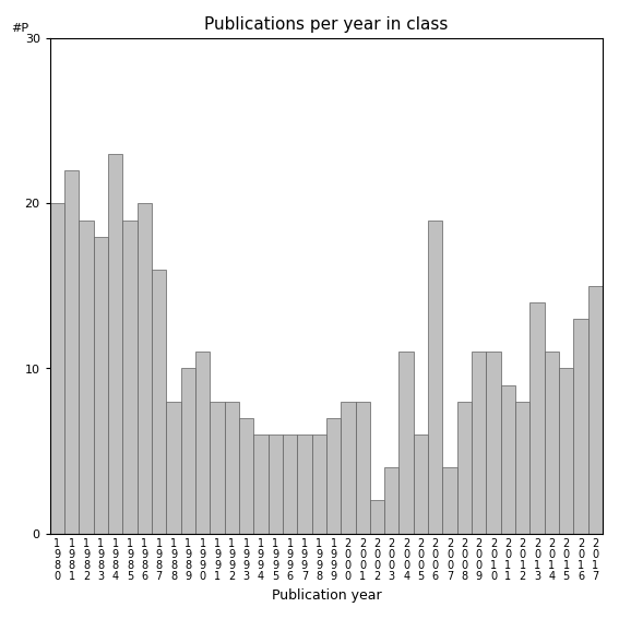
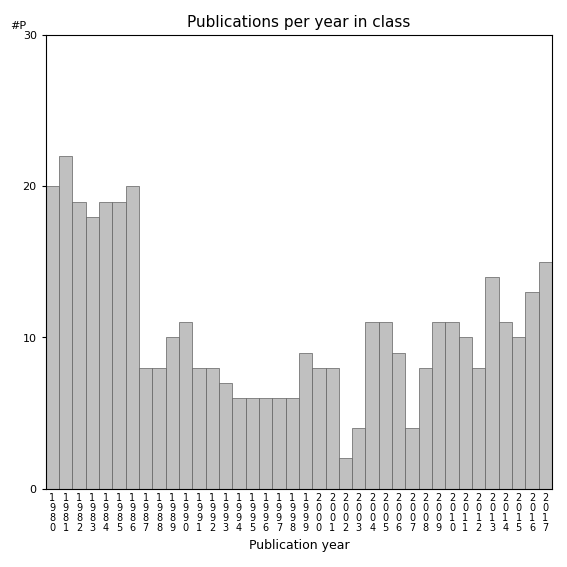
1 9 8 4: 23 -> 19
1 9 8 7: 16 -> 8
1 9 9 9: 7 -> 9
2 0 0 5: 6 -> 11
2 0 0 6: 19 -> 9
2 0 1 1: 9 -> 10
